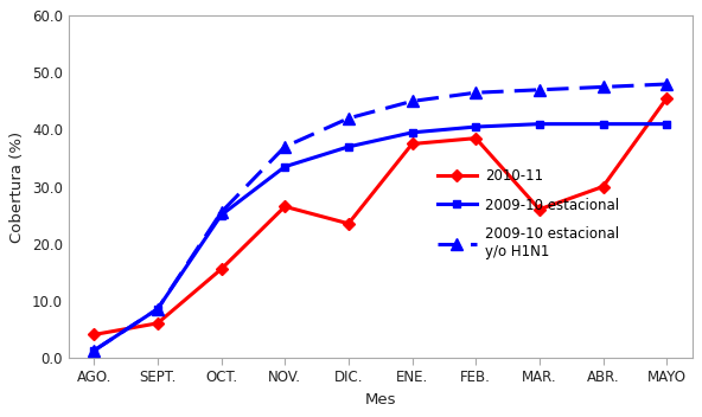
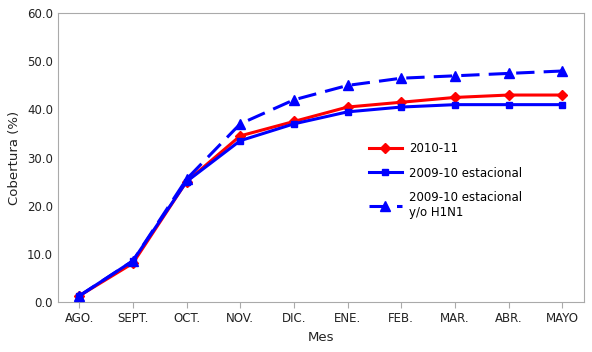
2010-11/AGO.: 4.0 -> 1.2
2010-11/SEPT.: 6.0 -> 8.0
2010-11/OCT.: 15.5 -> 25.0
2010-11/NOV.: 26.5 -> 34.5
2010-11/DIC.: 23.5 -> 37.5
2010-11/ENE.: 37.5 -> 40.5
2010-11/FEB.: 38.5 -> 41.5
2010-11/MAR.: 26.0 -> 42.5
2010-11/ABR.: 30.0 -> 43.0
2010-11/MAYO: 45.5 -> 43.0
